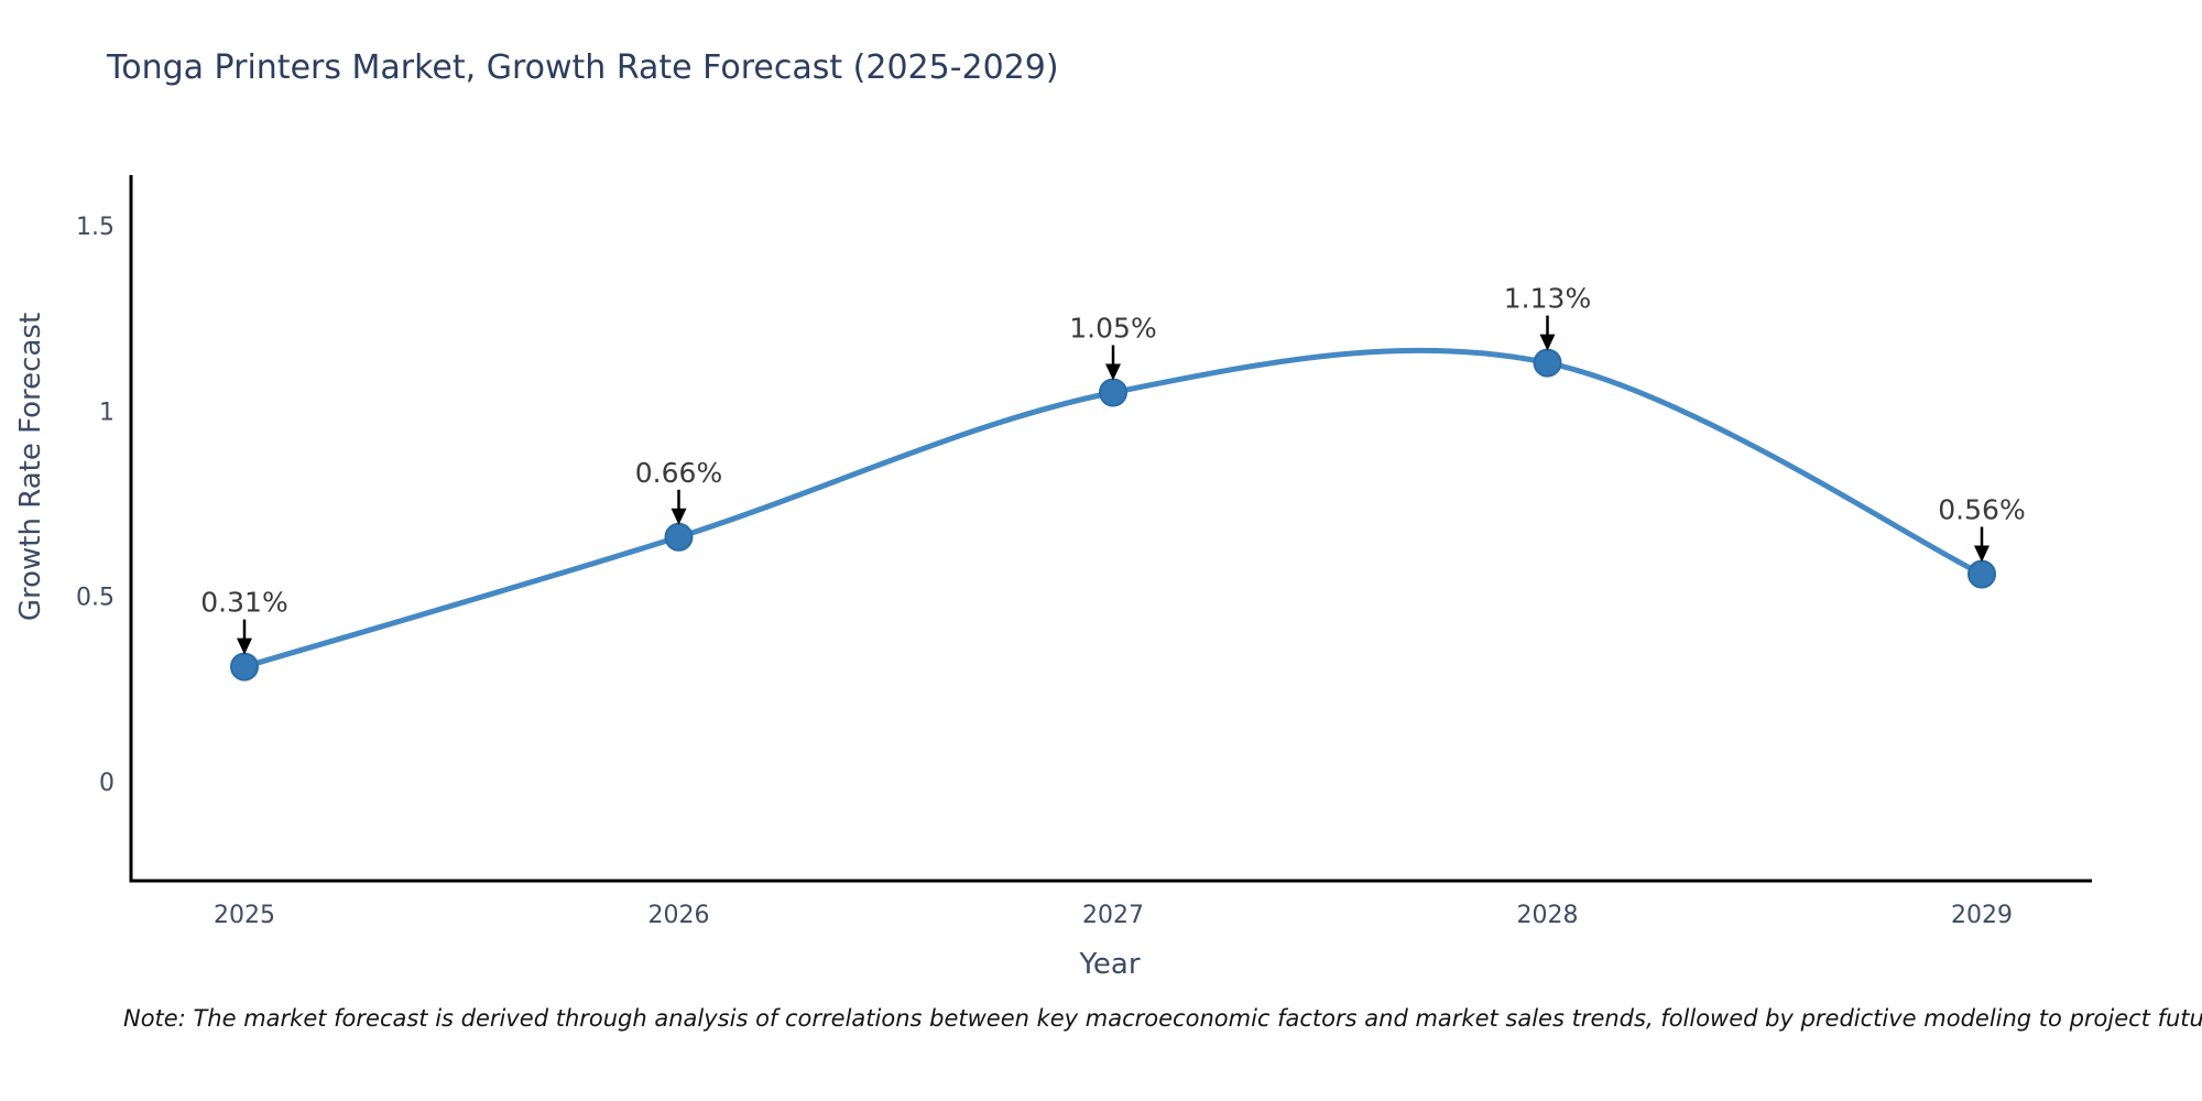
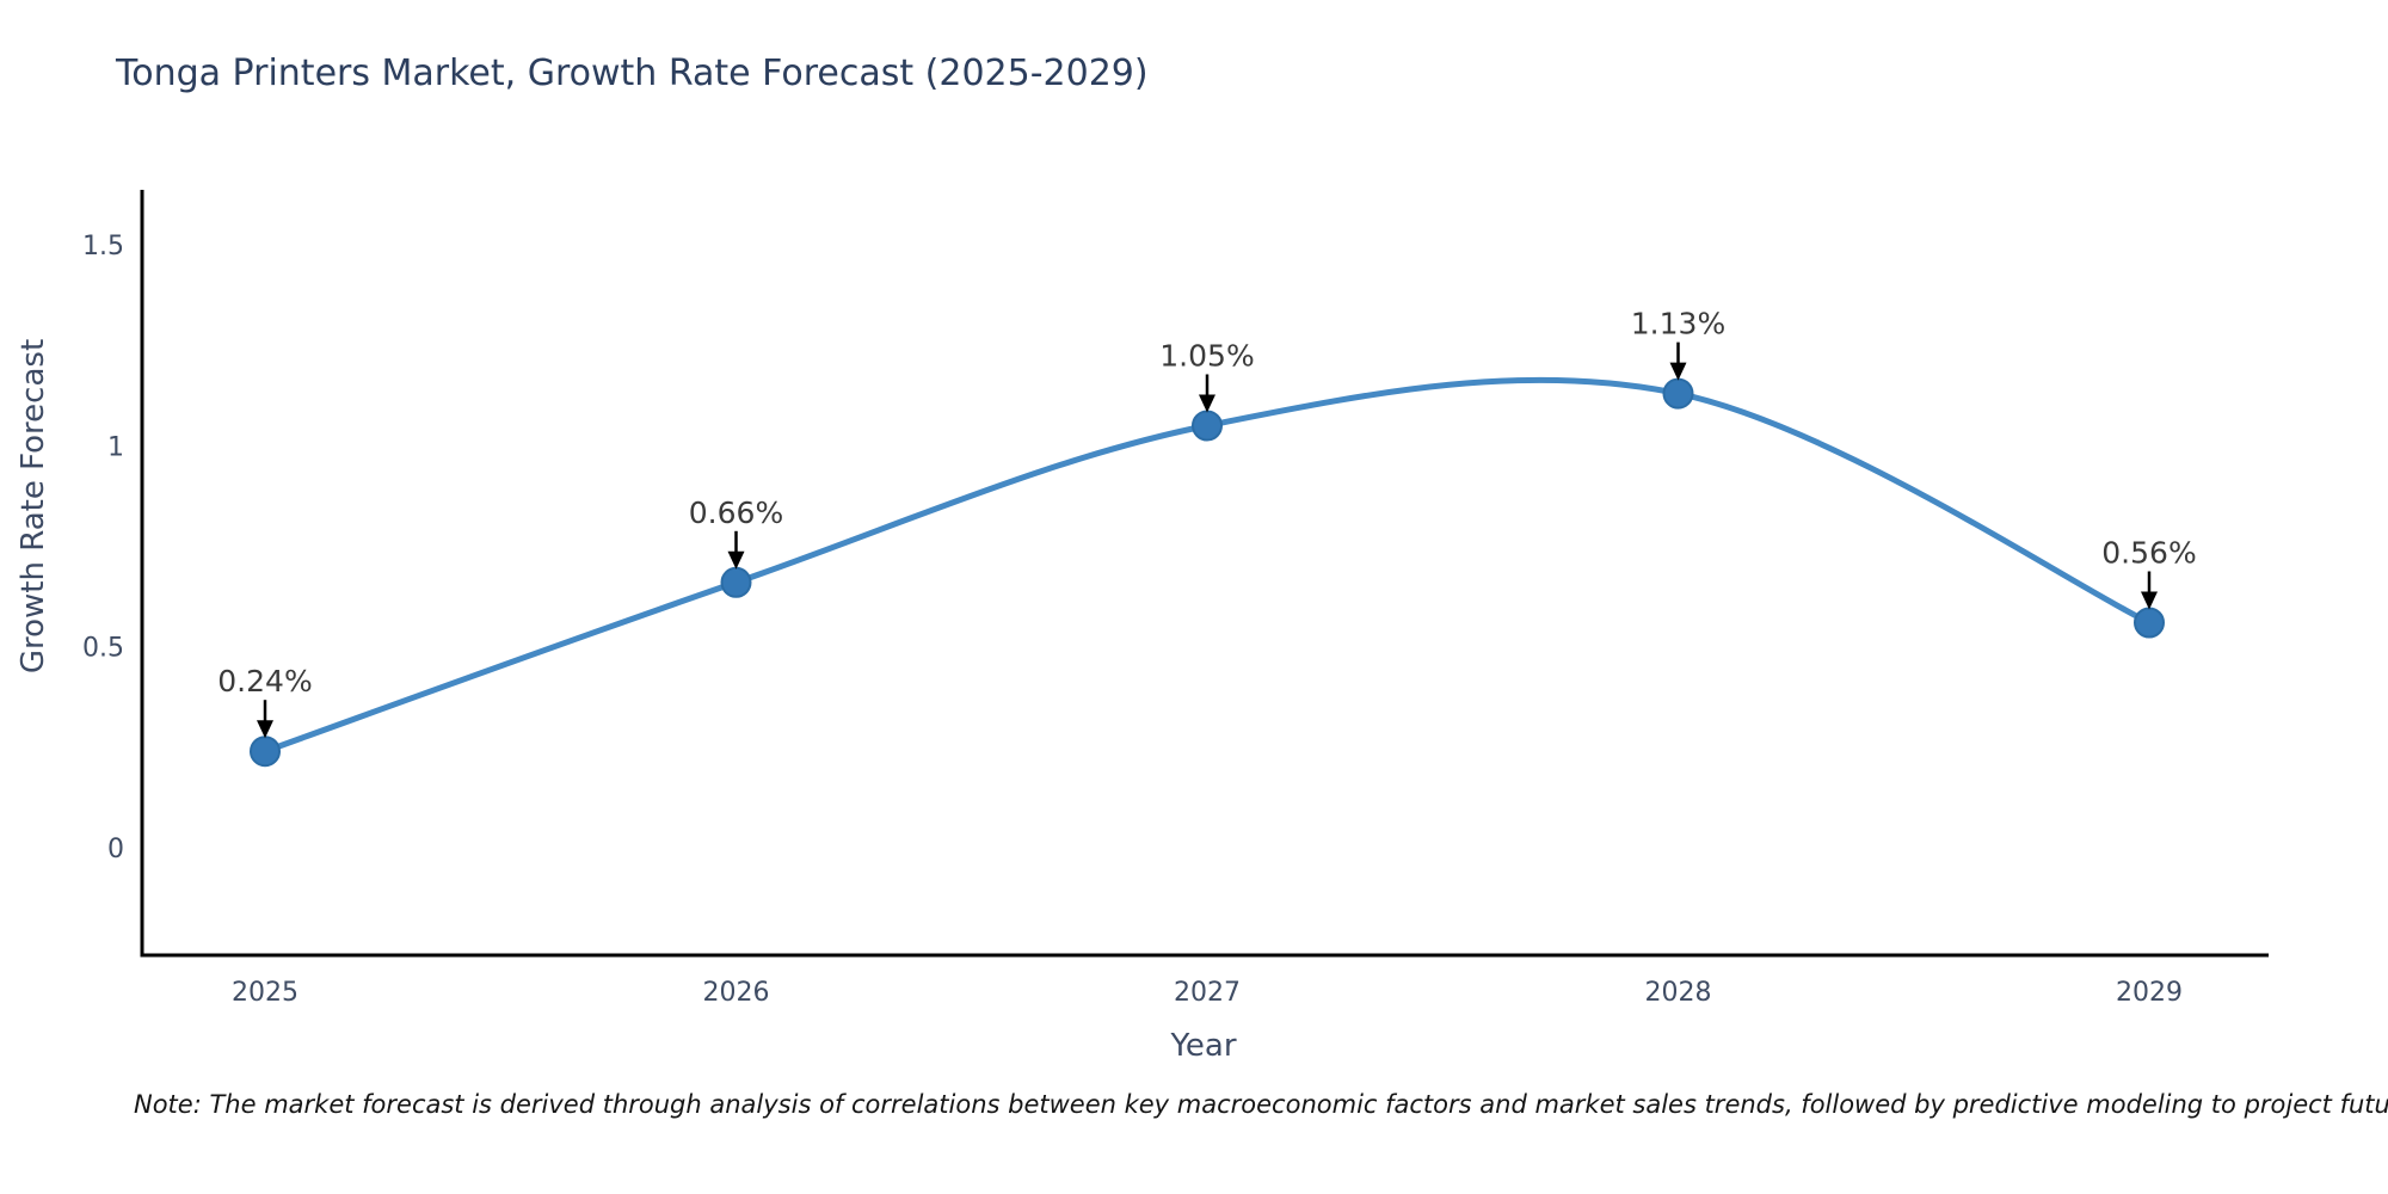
2025: 0.31% -> 0.24%
